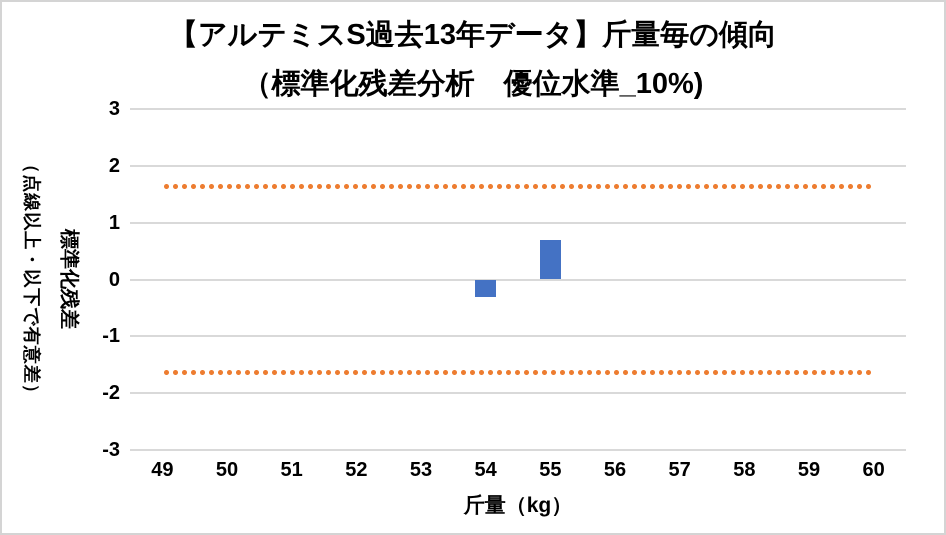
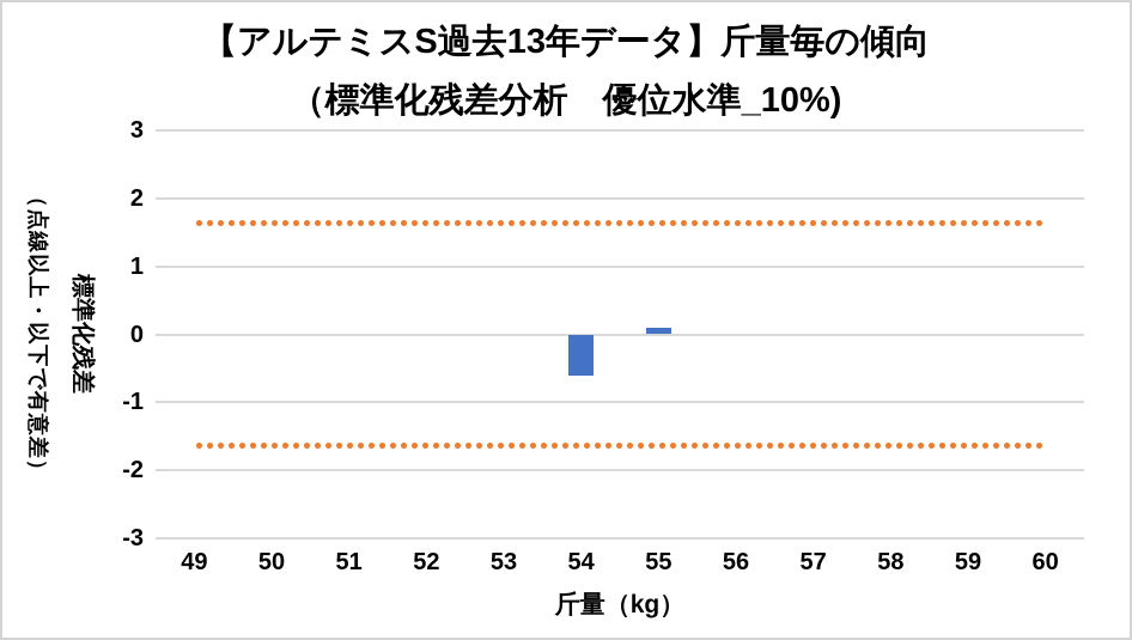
54: -0.3 -> -0.6
55: 0.7 -> 0.1
